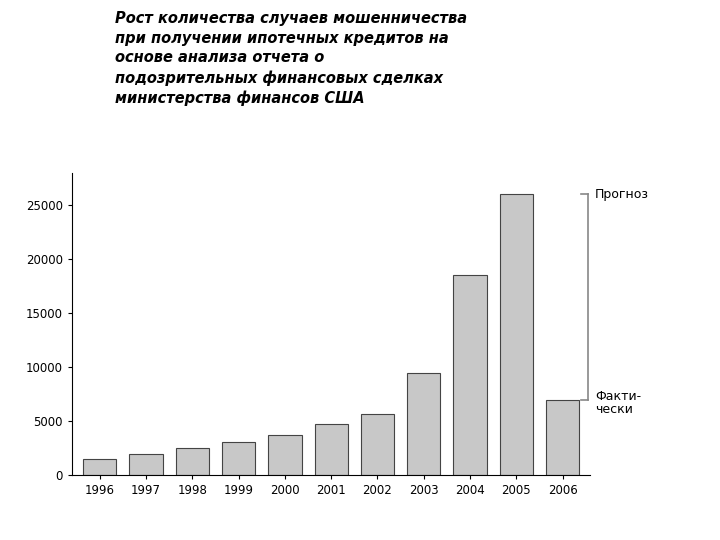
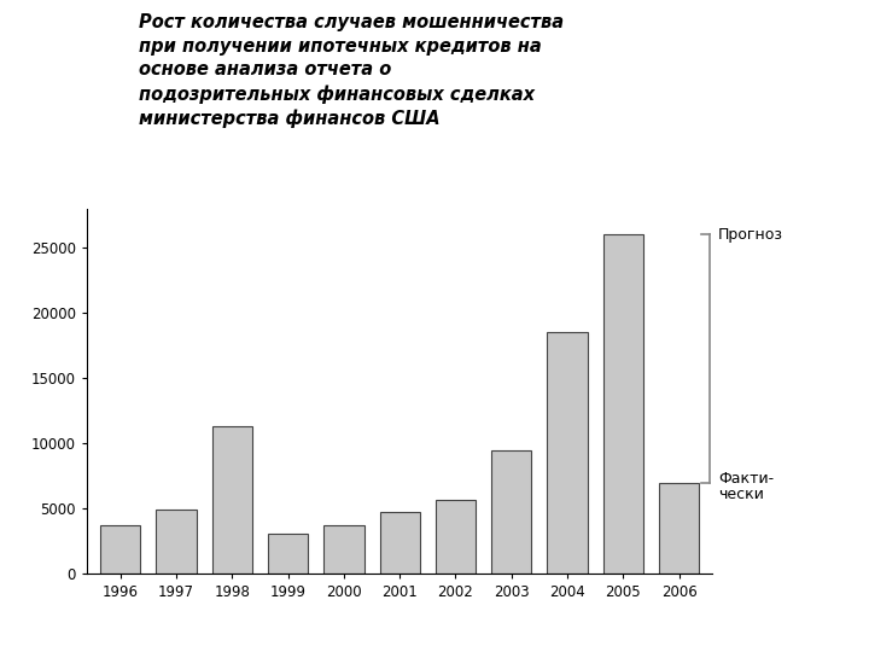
1996: 1500 -> 3700
1997: 2000 -> 4900
1998: 2500 -> 11300
